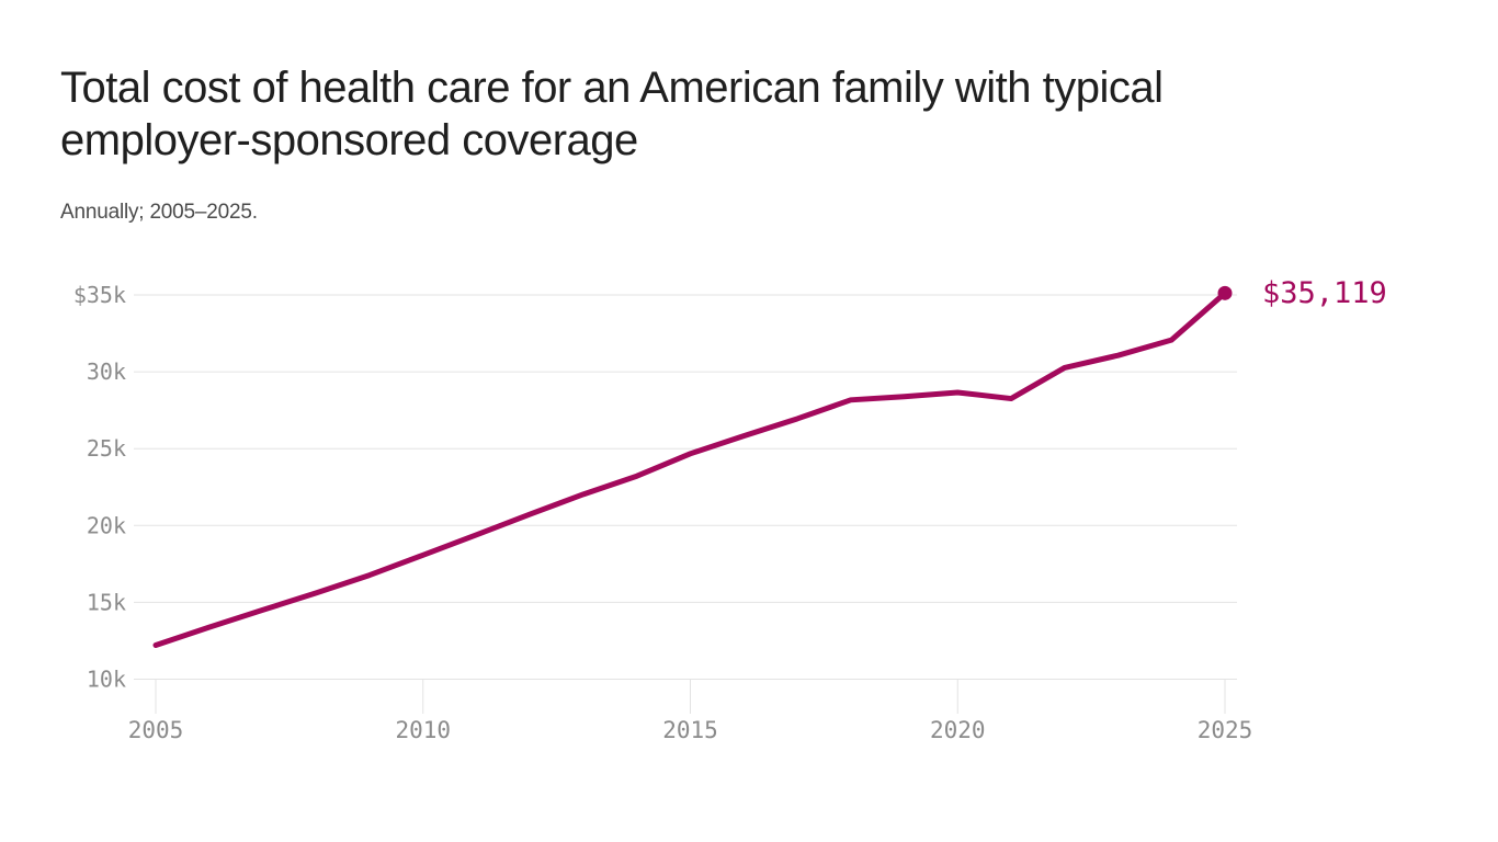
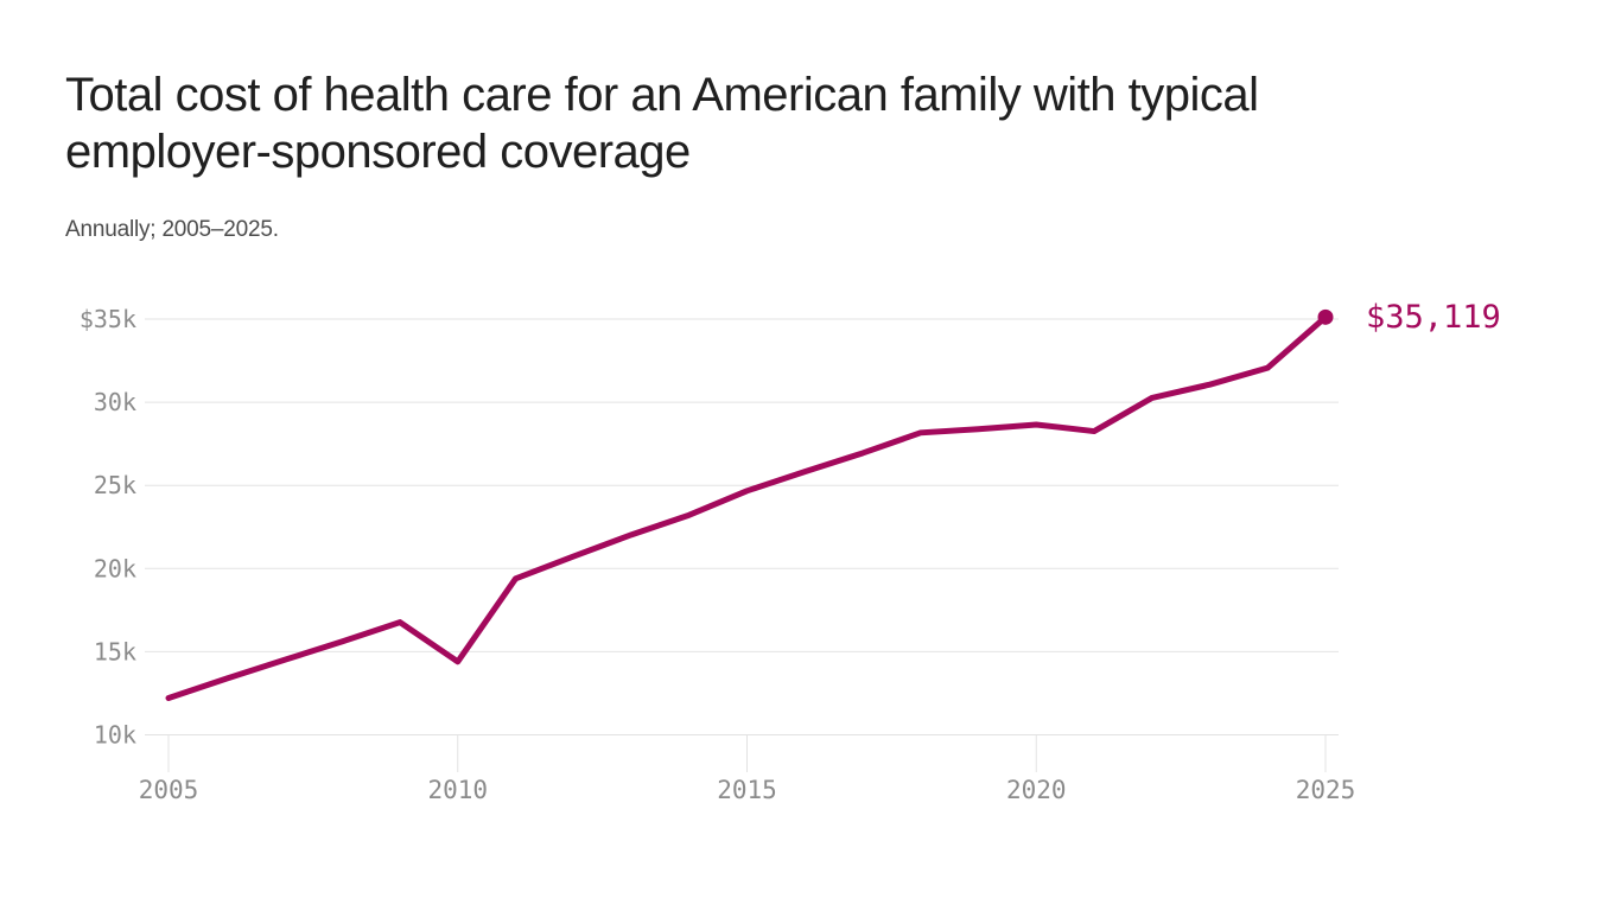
2010: $18.1k -> $14.4k
